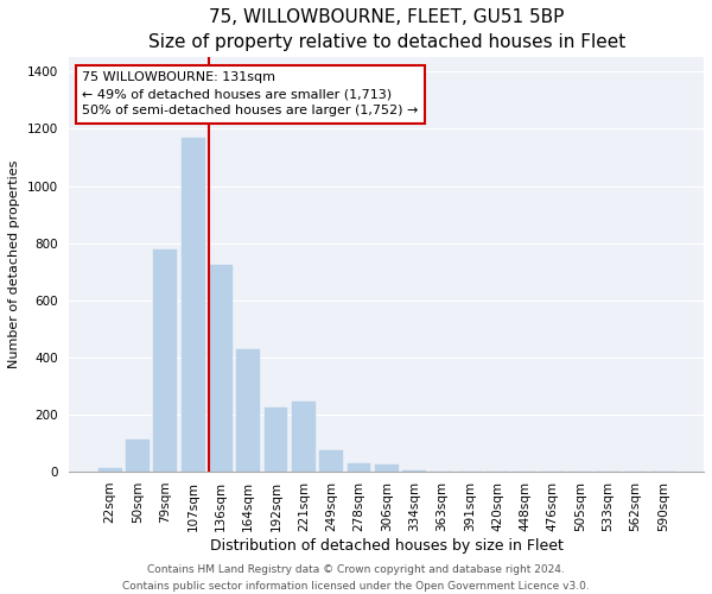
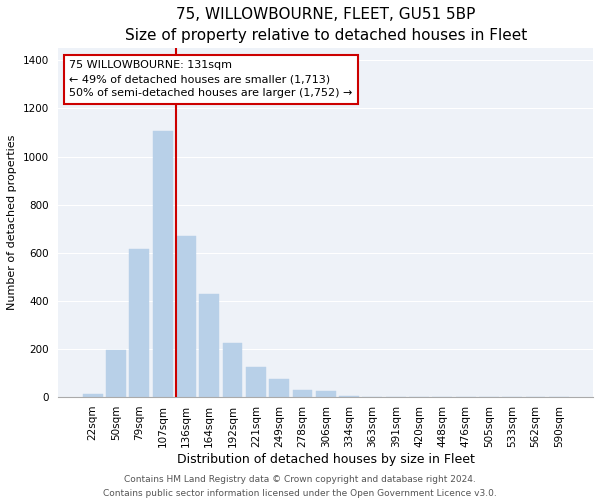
50sqm: 115 -> 195
79sqm: 780 -> 615
107sqm: 1170 -> 1105
136sqm: 725 -> 670
221sqm: 245 -> 125
